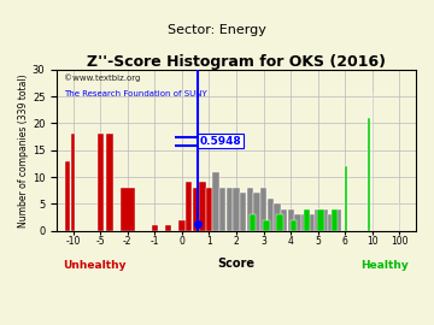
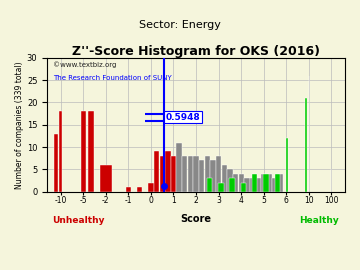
-2: 8 -> 6
